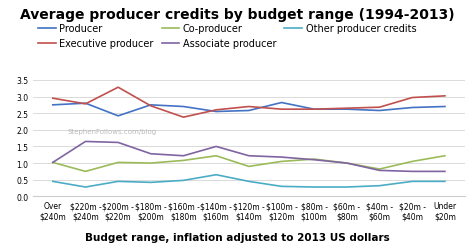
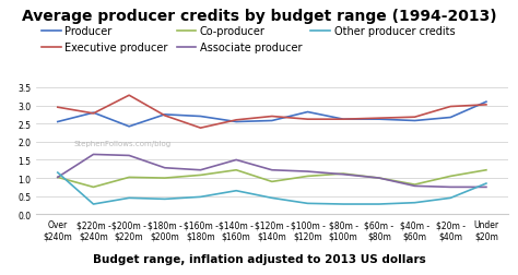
Producer/Over $240m: 2.75 -> 2.55
Other producer credits/Over $240m: 0.45 -> 1.15
Producer/Under $20m: 2.70 -> 3.10
Other producer credits/Under $20m: 0.45 -> 0.85
